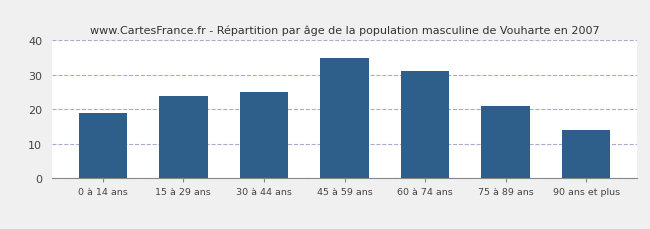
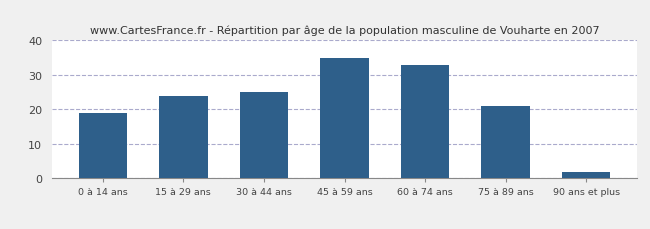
60 à 74 ans: 31 -> 33
90 ans et plus: 14 -> 2
